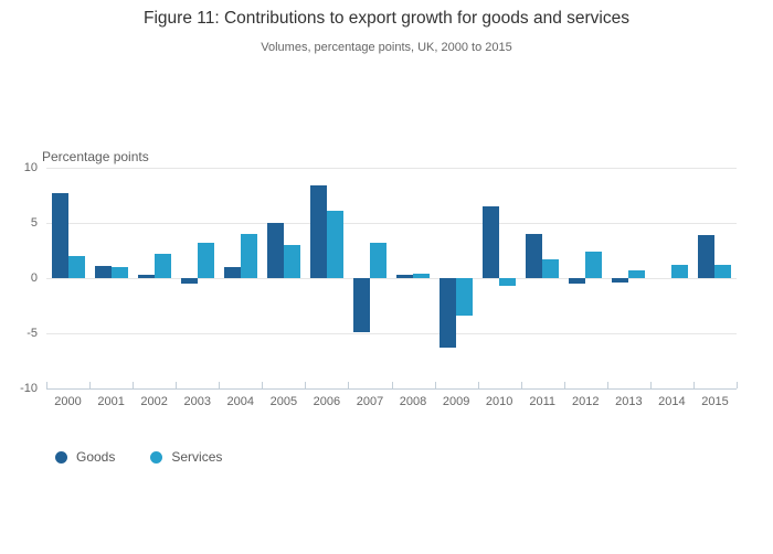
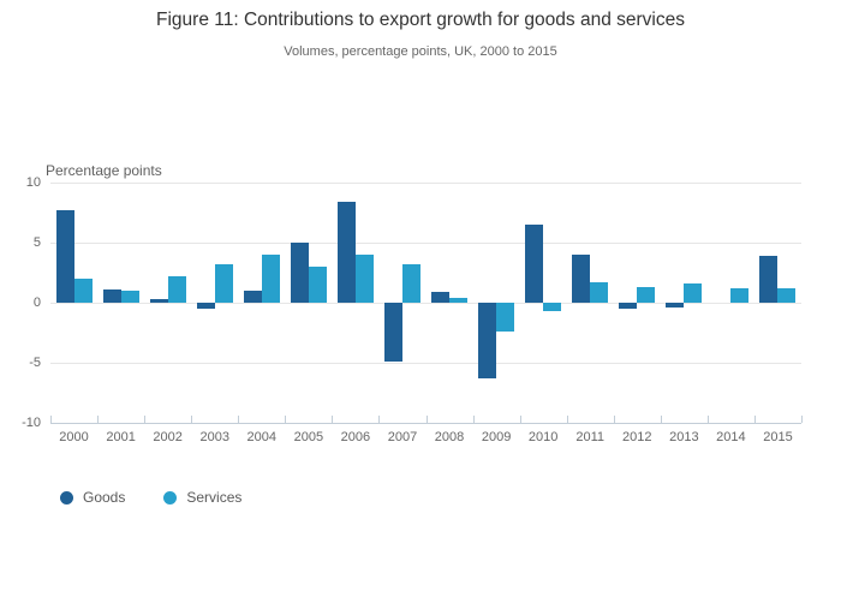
Services/2006: 6.1 -> 4.0
Goods/2008: 0.3 -> 0.9
Services/2009: -3.4 -> -2.4
Services/2012: 2.4 -> 1.3
Services/2013: 0.7 -> 1.6
